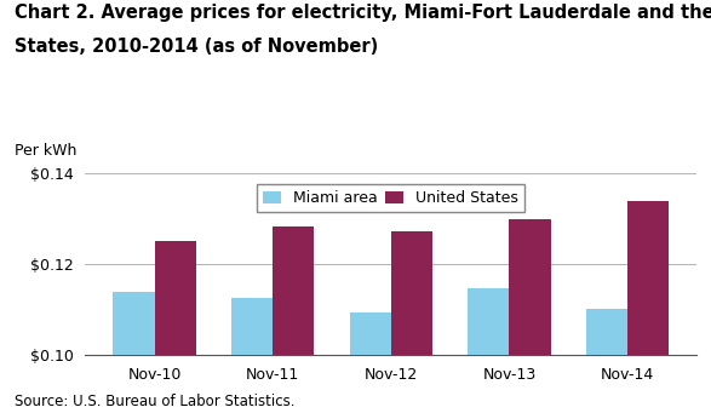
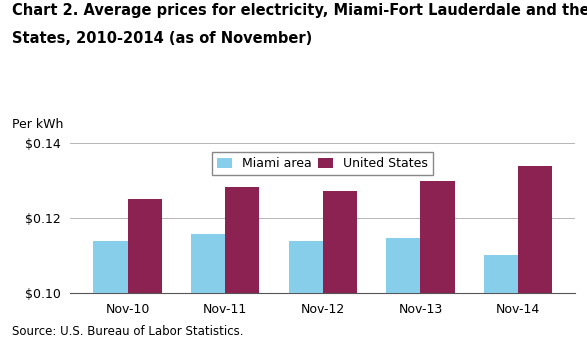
Miami area/Nov-11: $0.1125 -> $0.1158
Miami area/Nov-12: $0.1095 -> $0.1140
